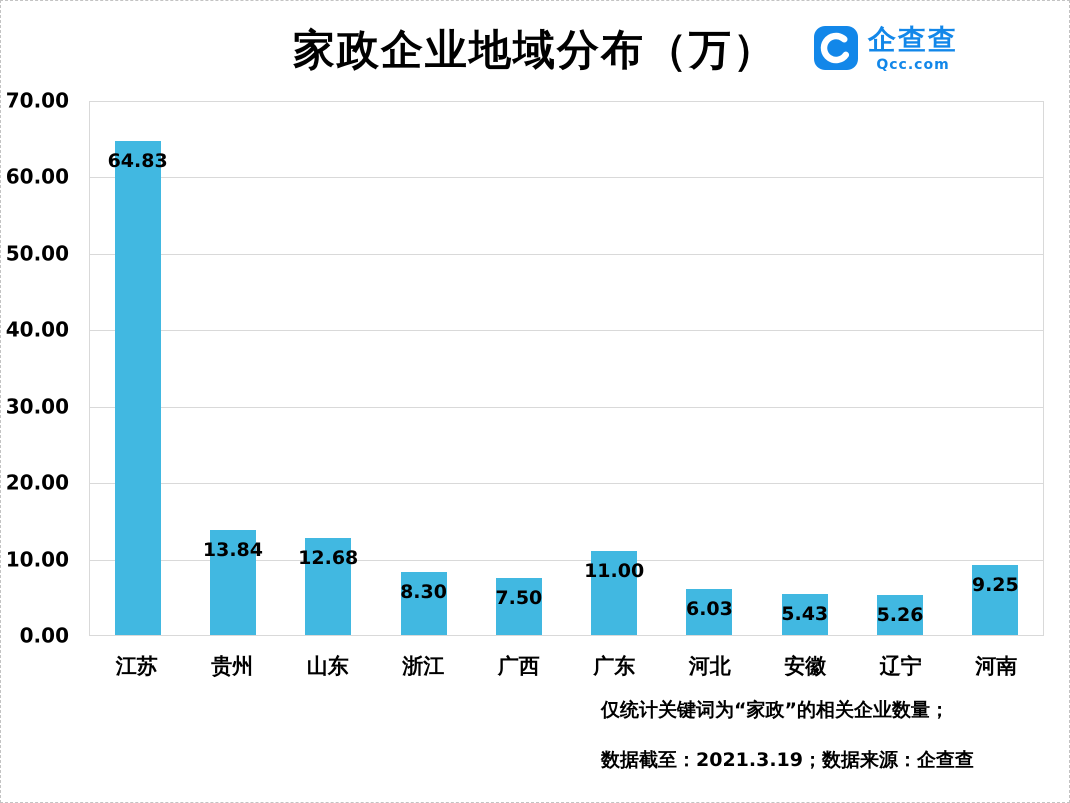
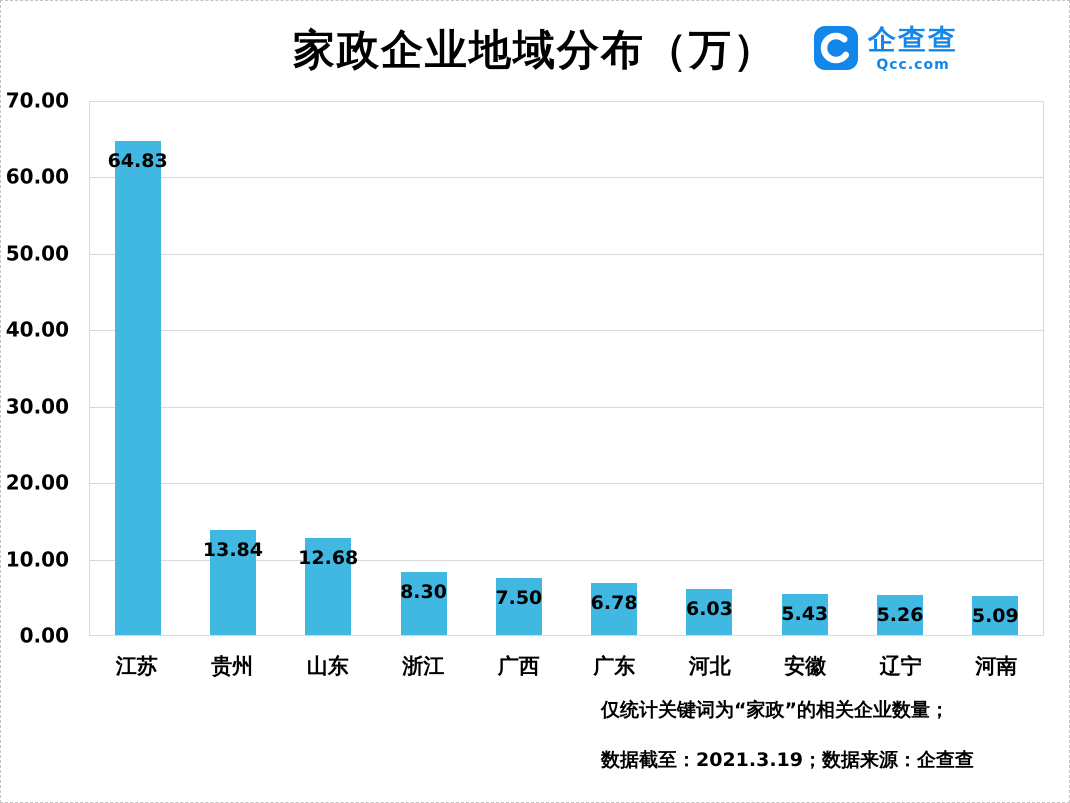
广东: 11.00 -> 6.78
河南: 9.25 -> 5.09
